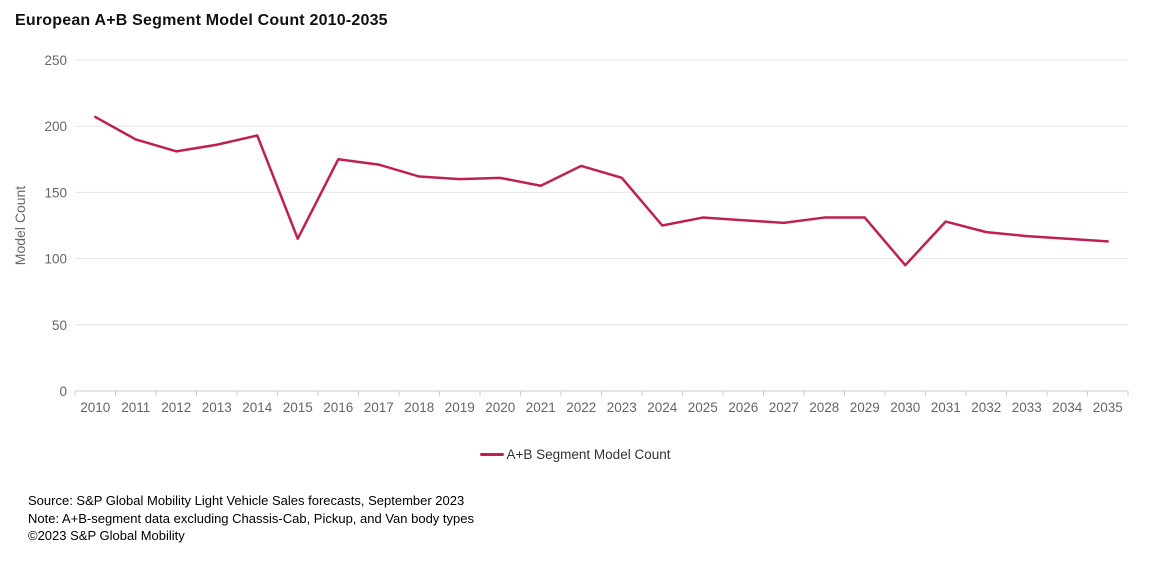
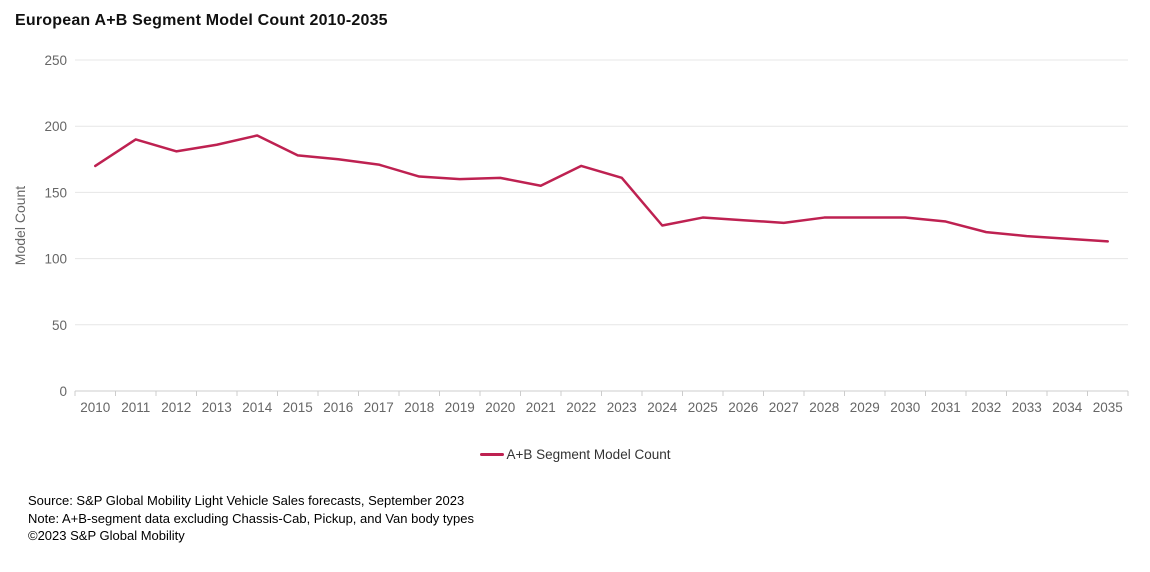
2010: 207 -> 170
2015: 115 -> 178
2030: 95 -> 131
